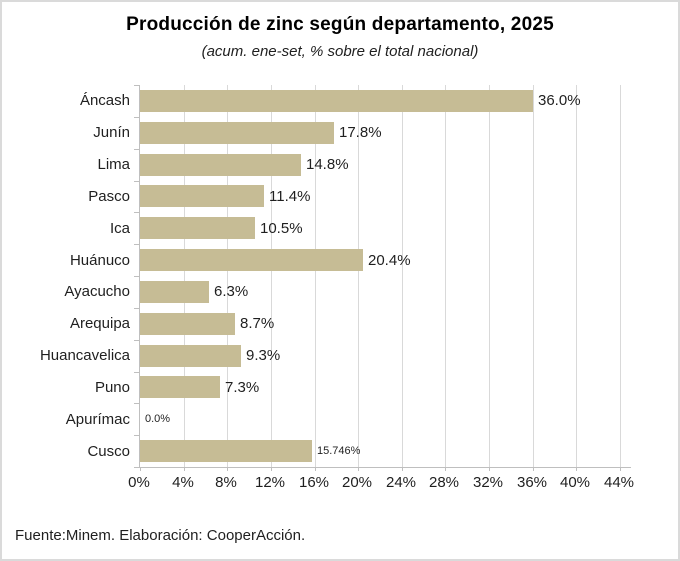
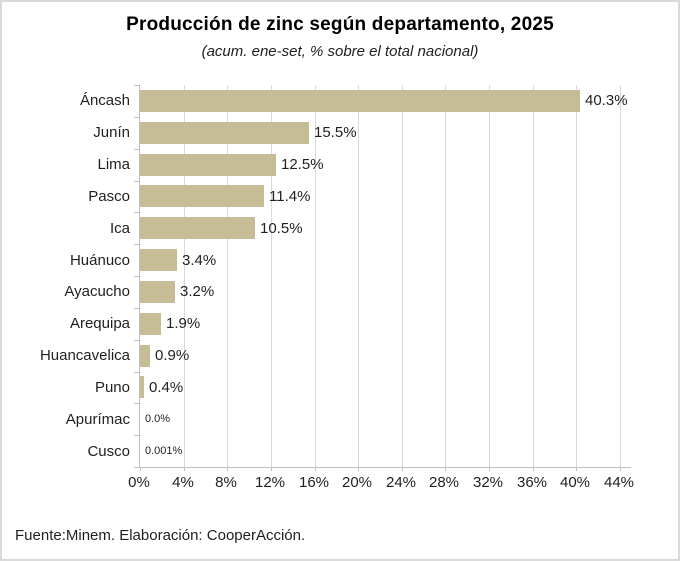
Áncash: 36.0% -> 40.3%
Junín: 17.8% -> 15.5%
Lima: 14.8% -> 12.5%
Huánuco: 20.4% -> 3.4%
Ayacucho: 6.3% -> 3.2%
Arequipa: 8.7% -> 1.9%
Huancavelica: 9.3% -> 0.9%
Puno: 7.3% -> 0.4%
Cusco: 15.746% -> 0.001%
